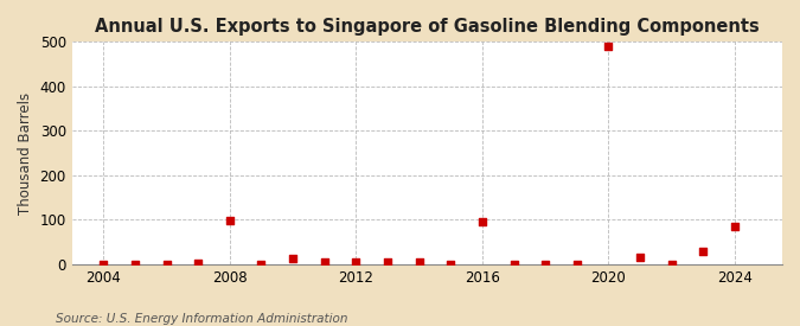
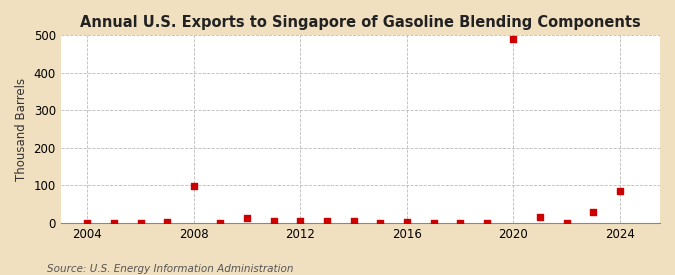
2016: 95 -> 3
